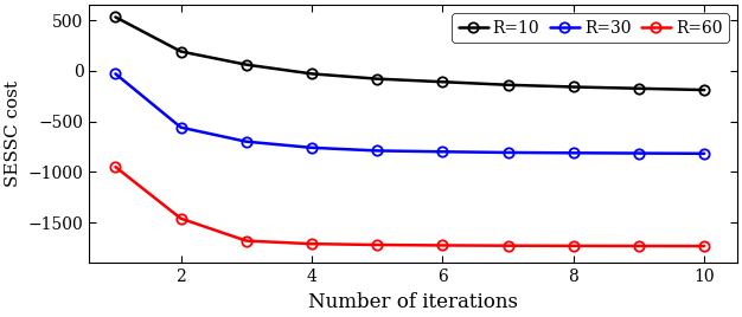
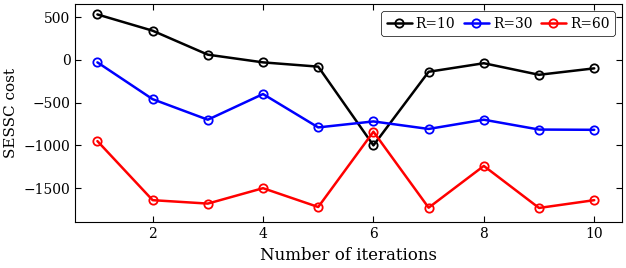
R=10/2: 190 -> 340
R=30/2: -560 -> -460
R=60/2: -1460 -> -1640
R=30/4: -760 -> -400
R=60/4: -1710 -> -1500
R=10/6: -110 -> -1000
R=30/6: -800 -> -720
R=60/6: -1720 -> -840
R=10/8: -160 -> -40
R=30/8: -810 -> -700
R=60/8: -1730 -> -1240
R=10/10: -190 -> -100
R=60/10: -1730 -> -1640
